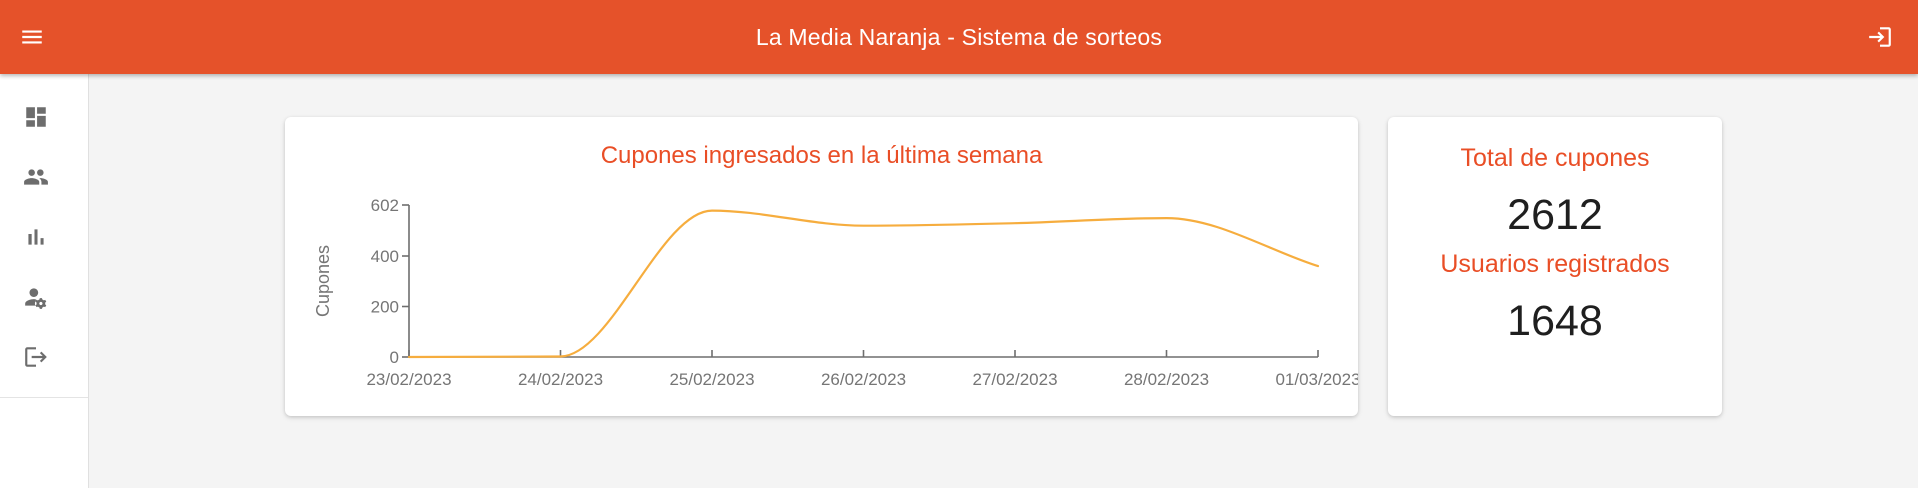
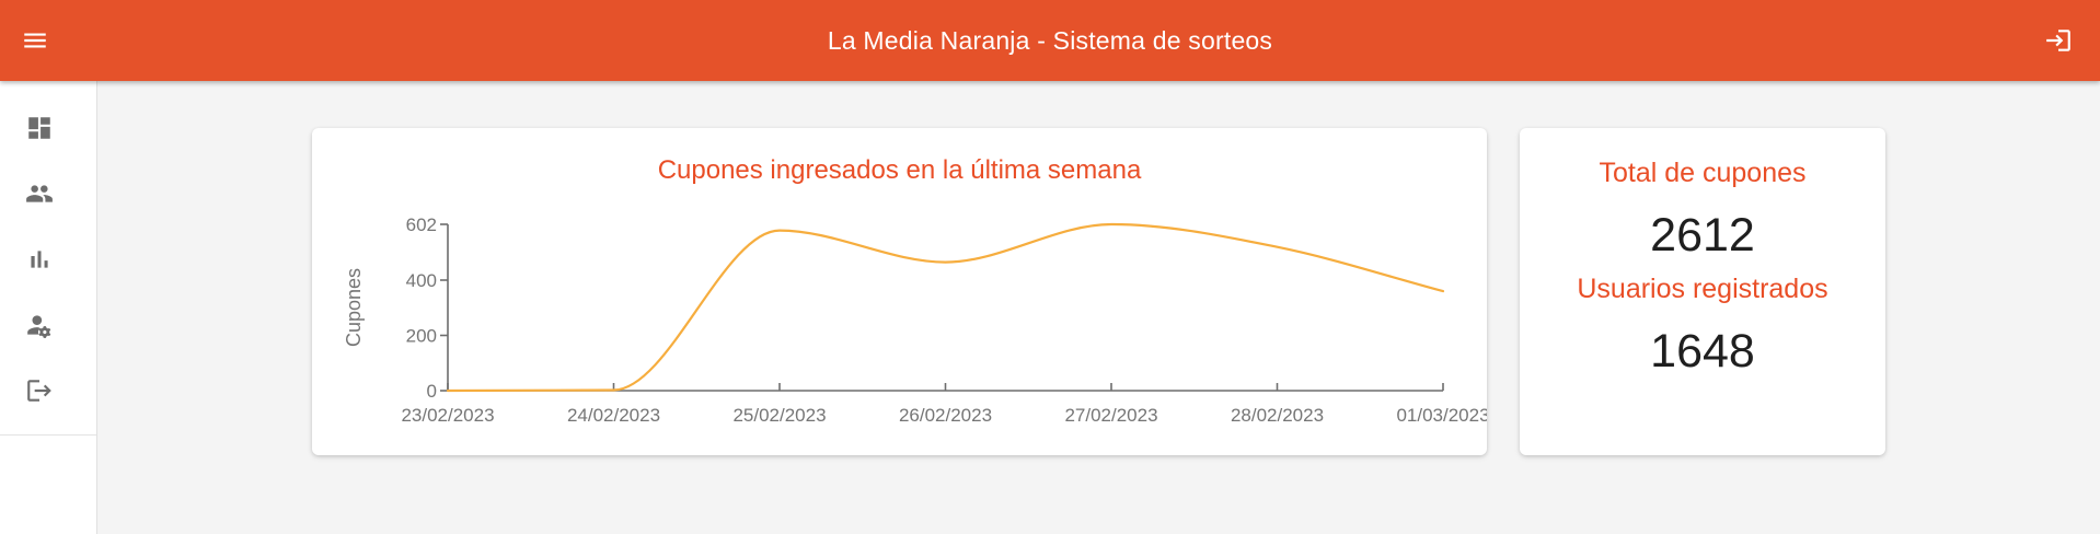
26/02/2023: 520 -> 460
27/02/2023: 530 -> 600
28/02/2023: 550 -> 520
